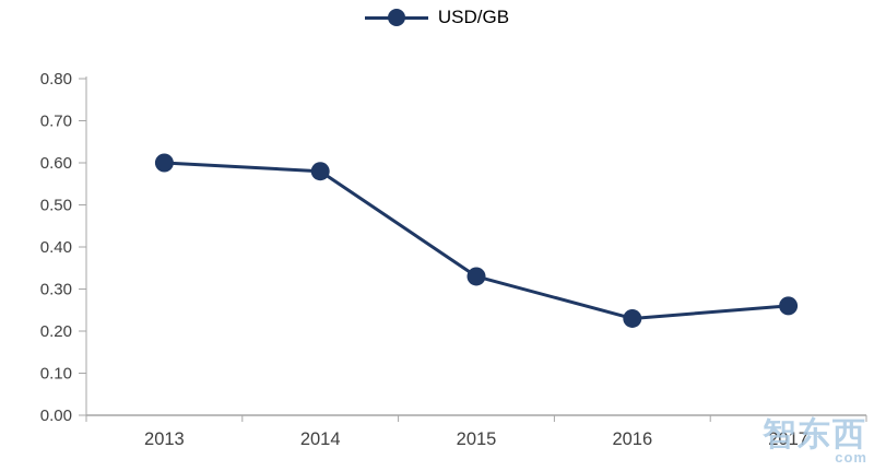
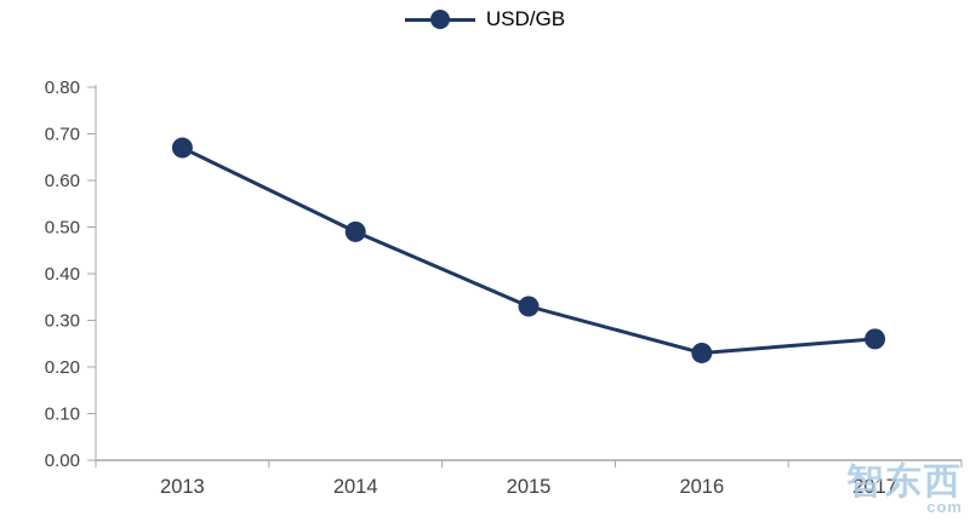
2013: 0.60 -> 0.67
2014: 0.58 -> 0.49
